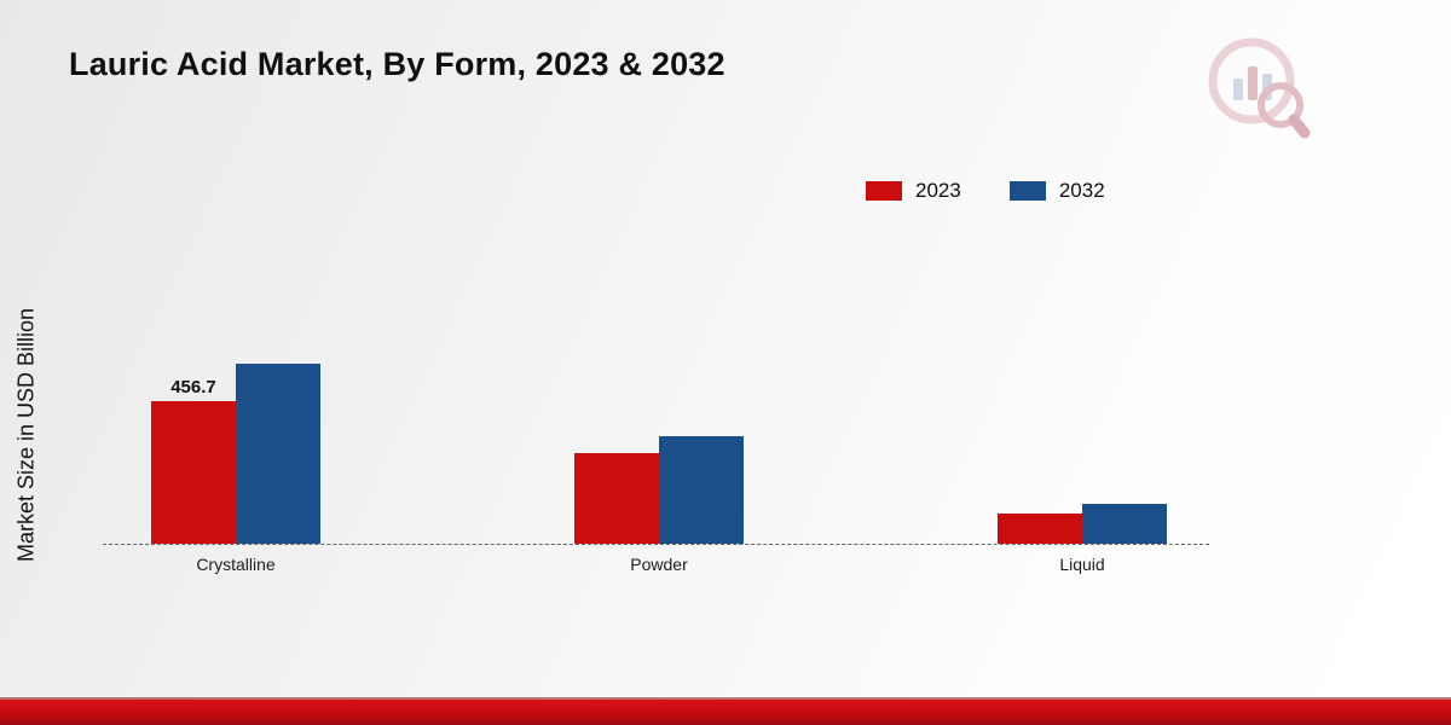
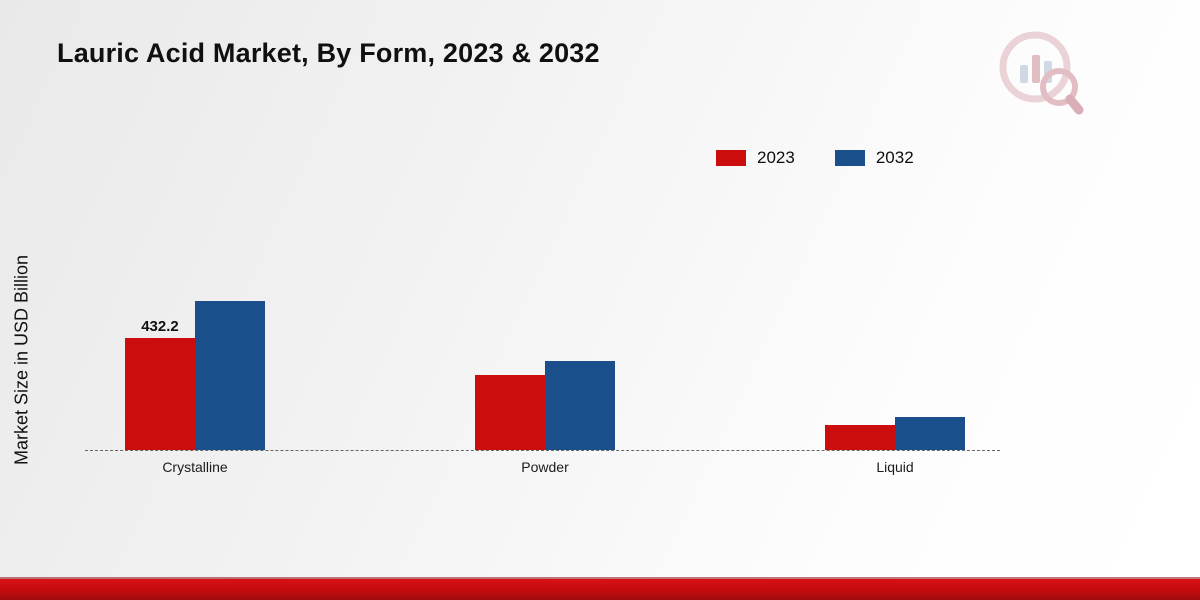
2023/Crystalline: 456.7 -> 432.2
